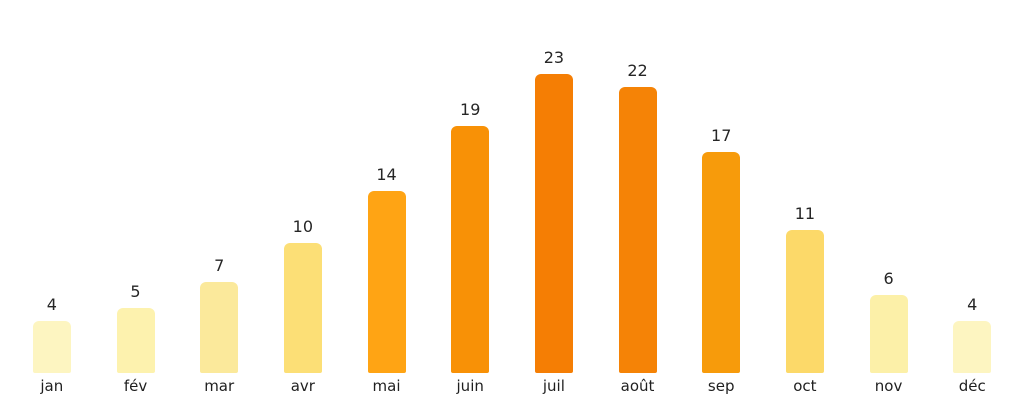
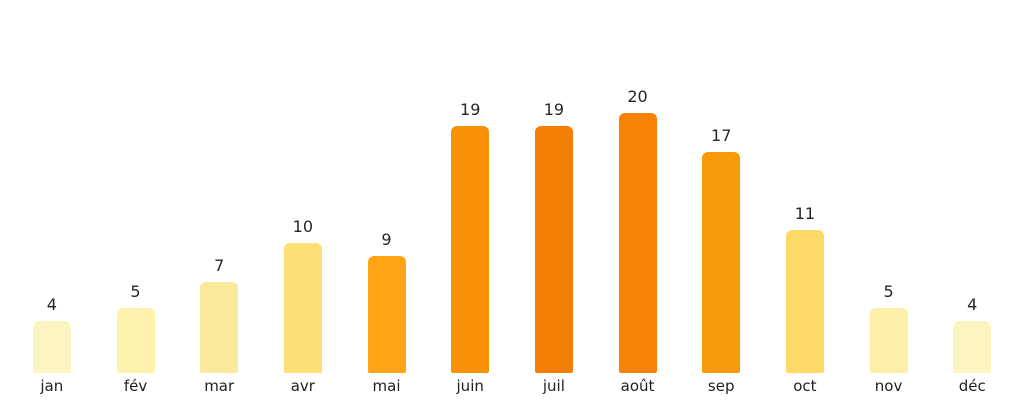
mai: 14 -> 9
juil: 23 -> 19
août: 22 -> 20
nov: 6 -> 5
